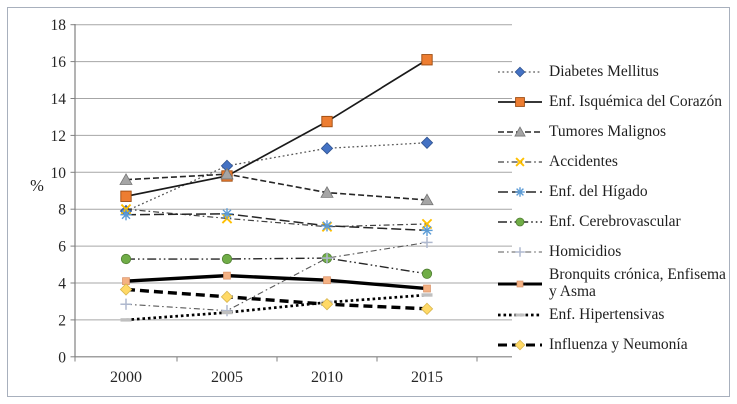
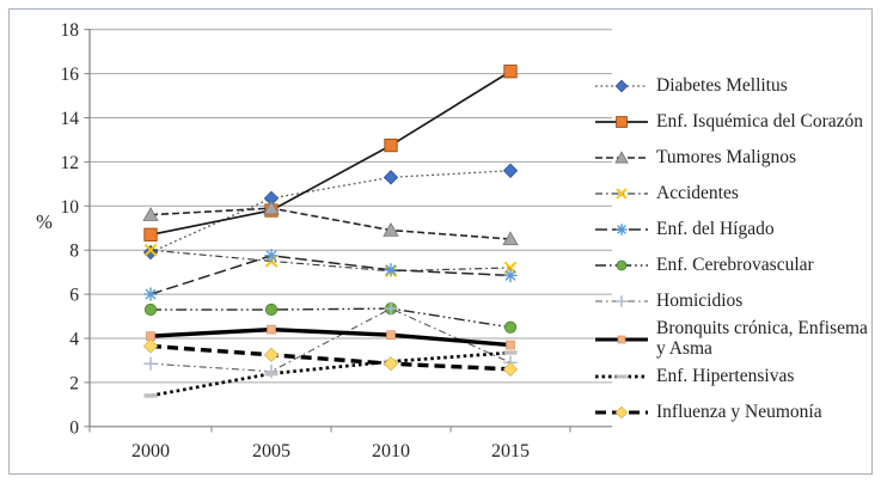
Enf. del Hígado/2000: 7.7 -> 6.0
Enf. Hipertensivas/2000: 2.0 -> 1.4
Homicidios/2015: 6.2 -> 2.9
